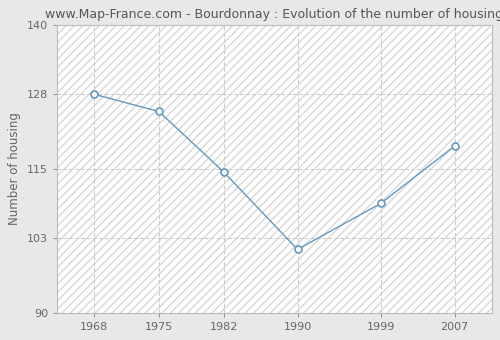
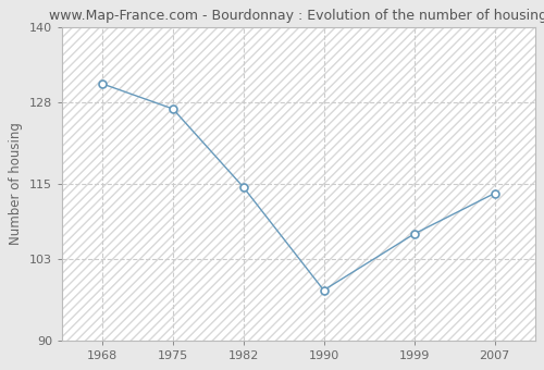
1968: 128.0 -> 131.0
1975: 125.0 -> 127.0
1990: 101.0 -> 98.0
1999: 109.0 -> 107.0
2007: 119.0 -> 113.5
